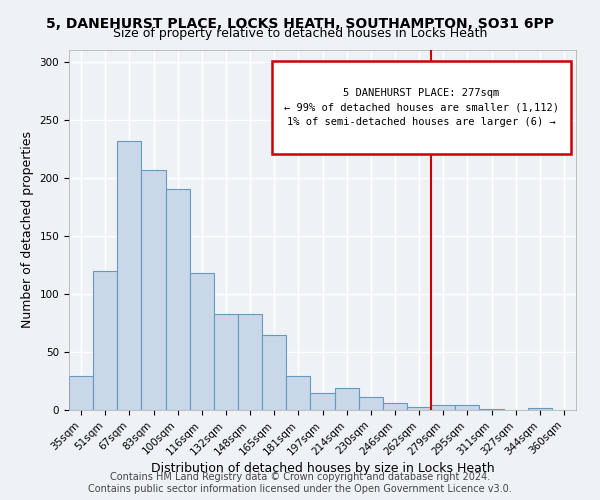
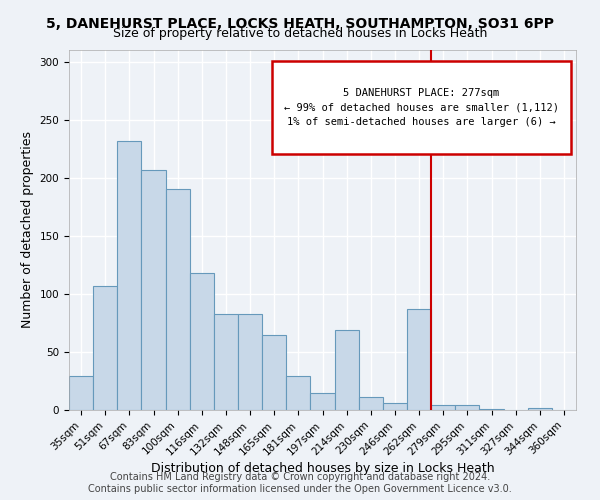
51sqm: 120 -> 107
214sqm: 19 -> 69
262sqm: 3 -> 87
